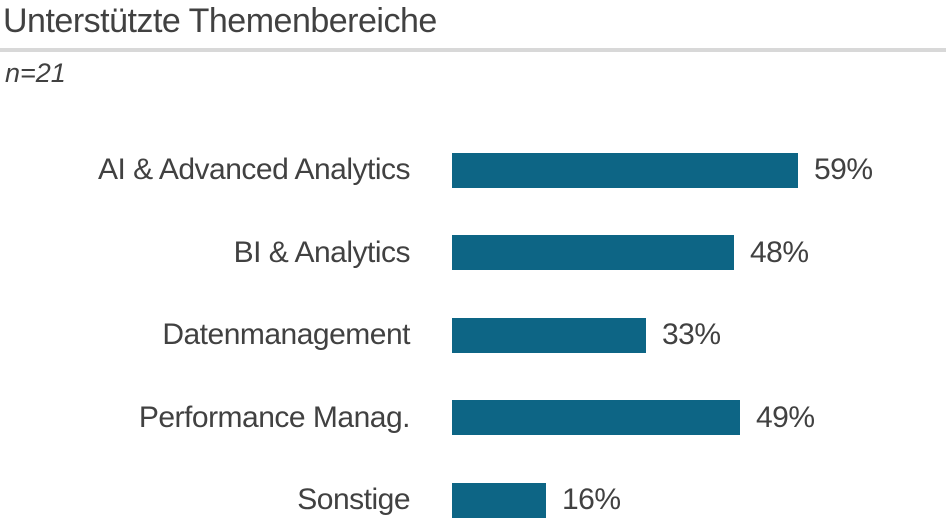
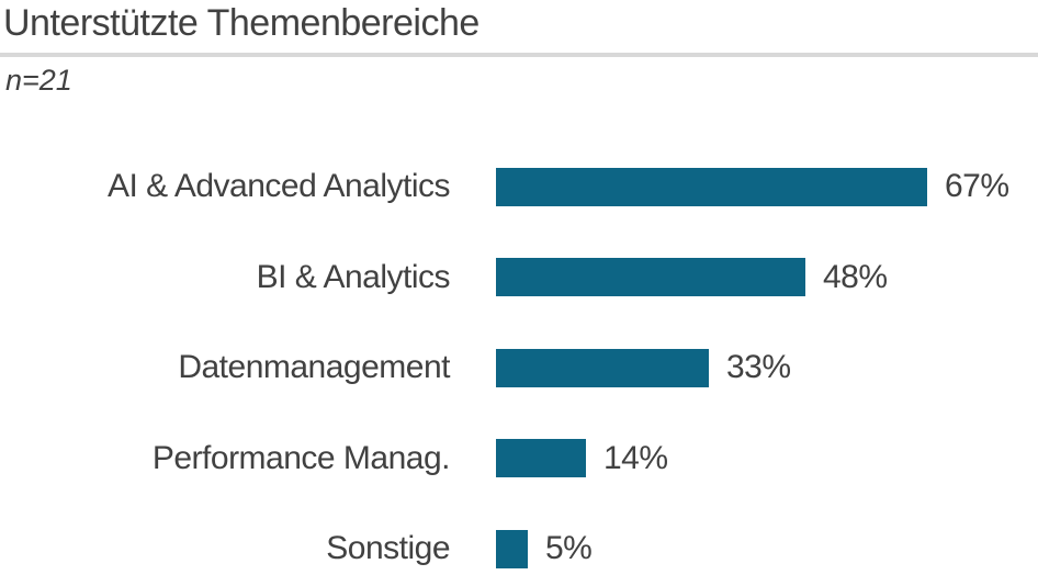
AI & Advanced Analytics: 59% -> 67%
Performance Manag.: 49% -> 14%
Sonstige: 16% -> 5%
